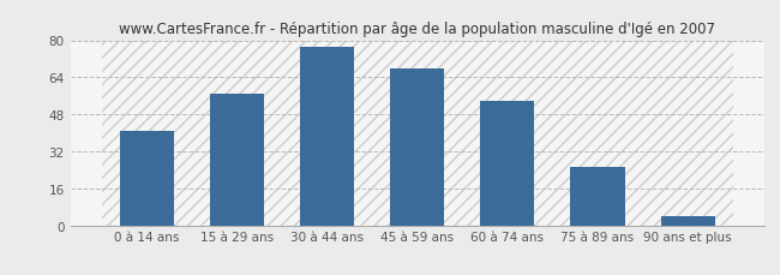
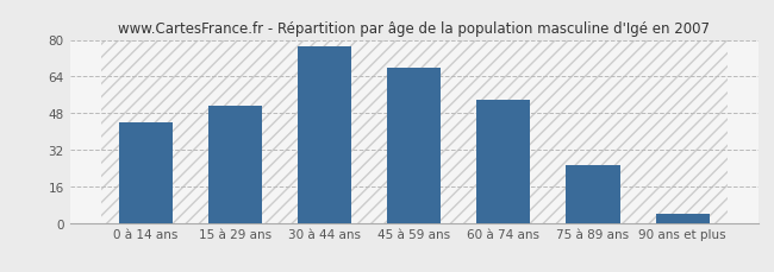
0 à 14 ans: 41 -> 44
15 à 29 ans: 57 -> 51
